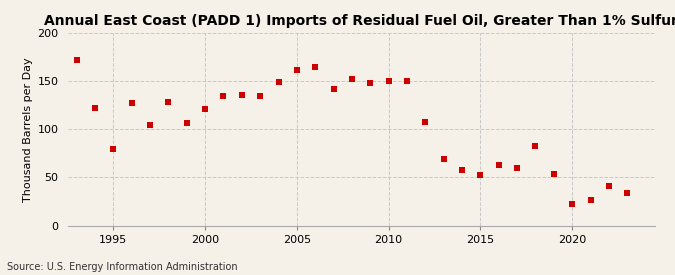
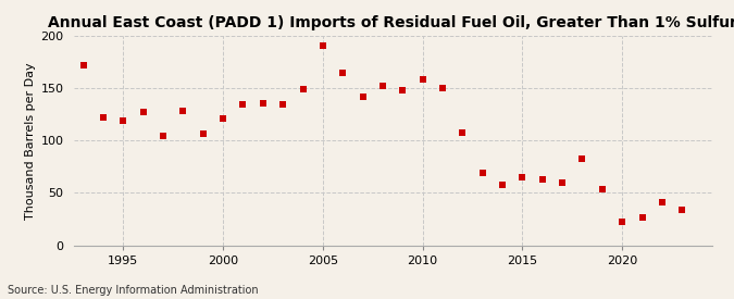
1995: 80 -> 119
2005: 162 -> 191
2010: 150 -> 158
2015: 52 -> 65
